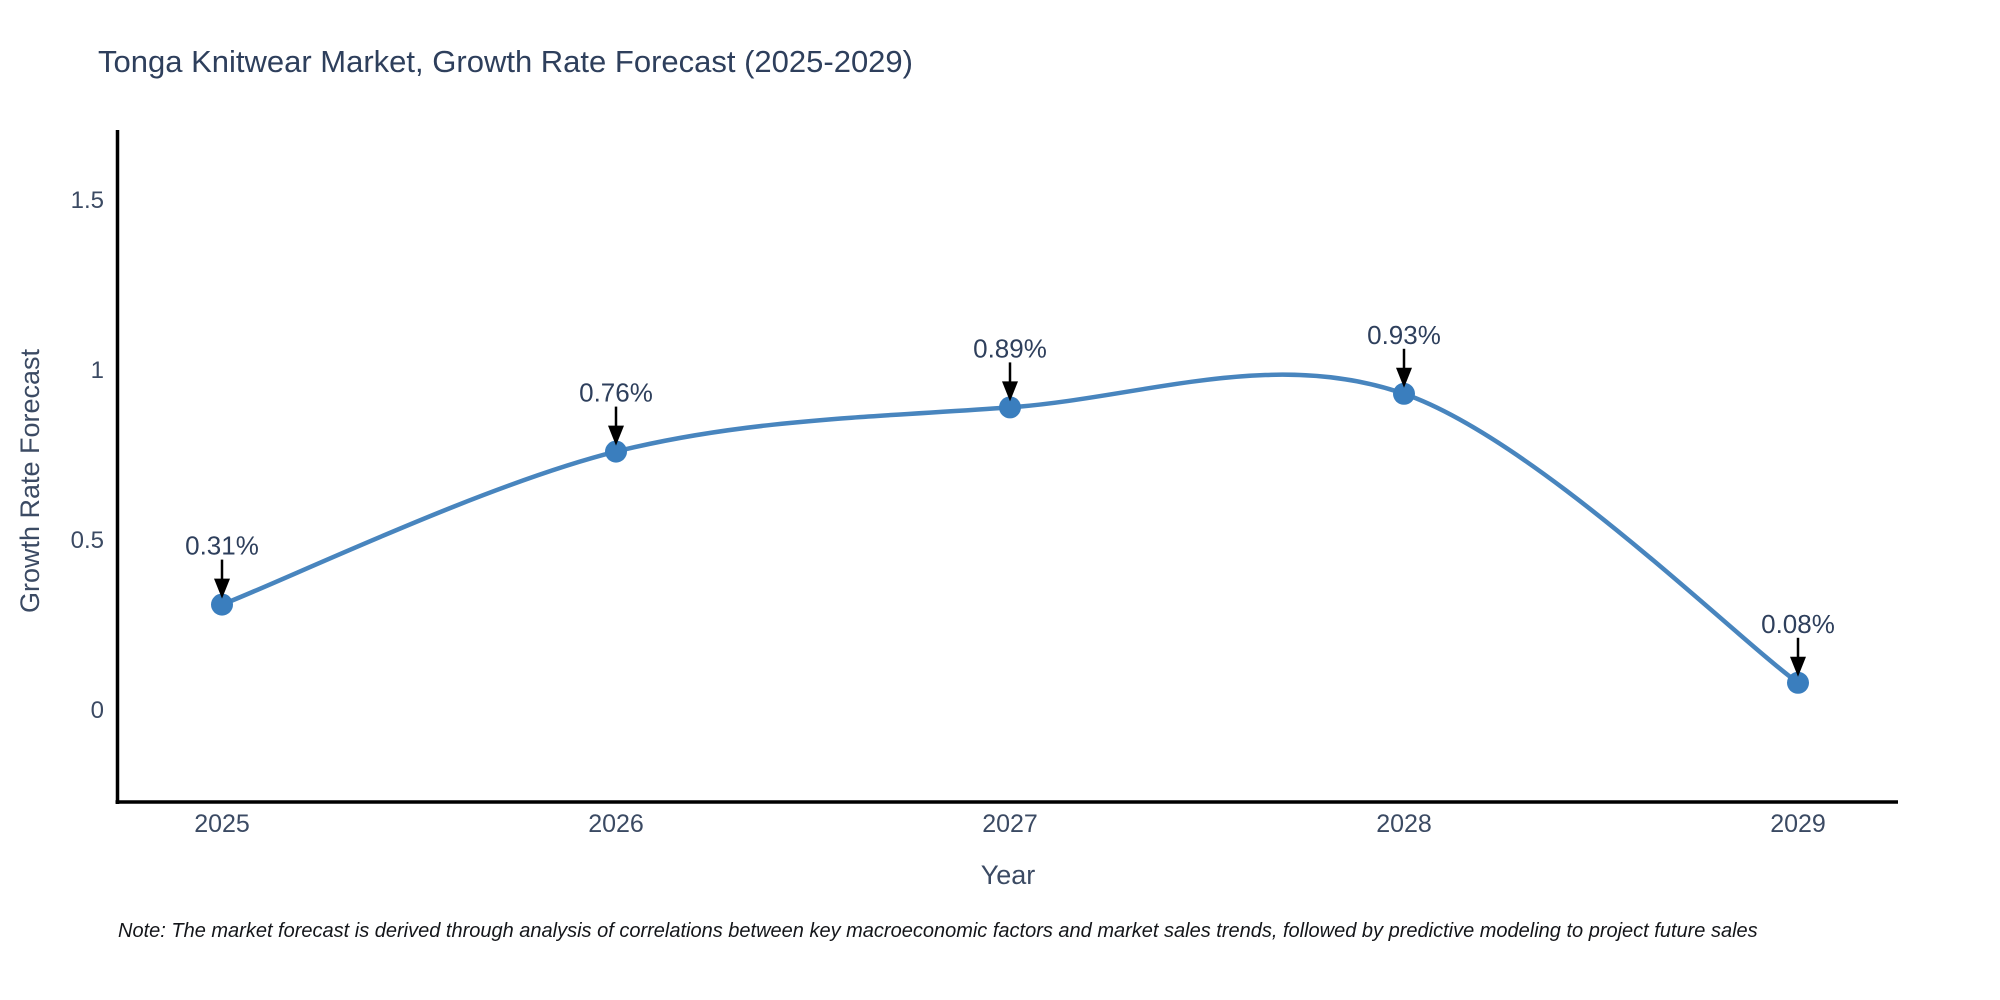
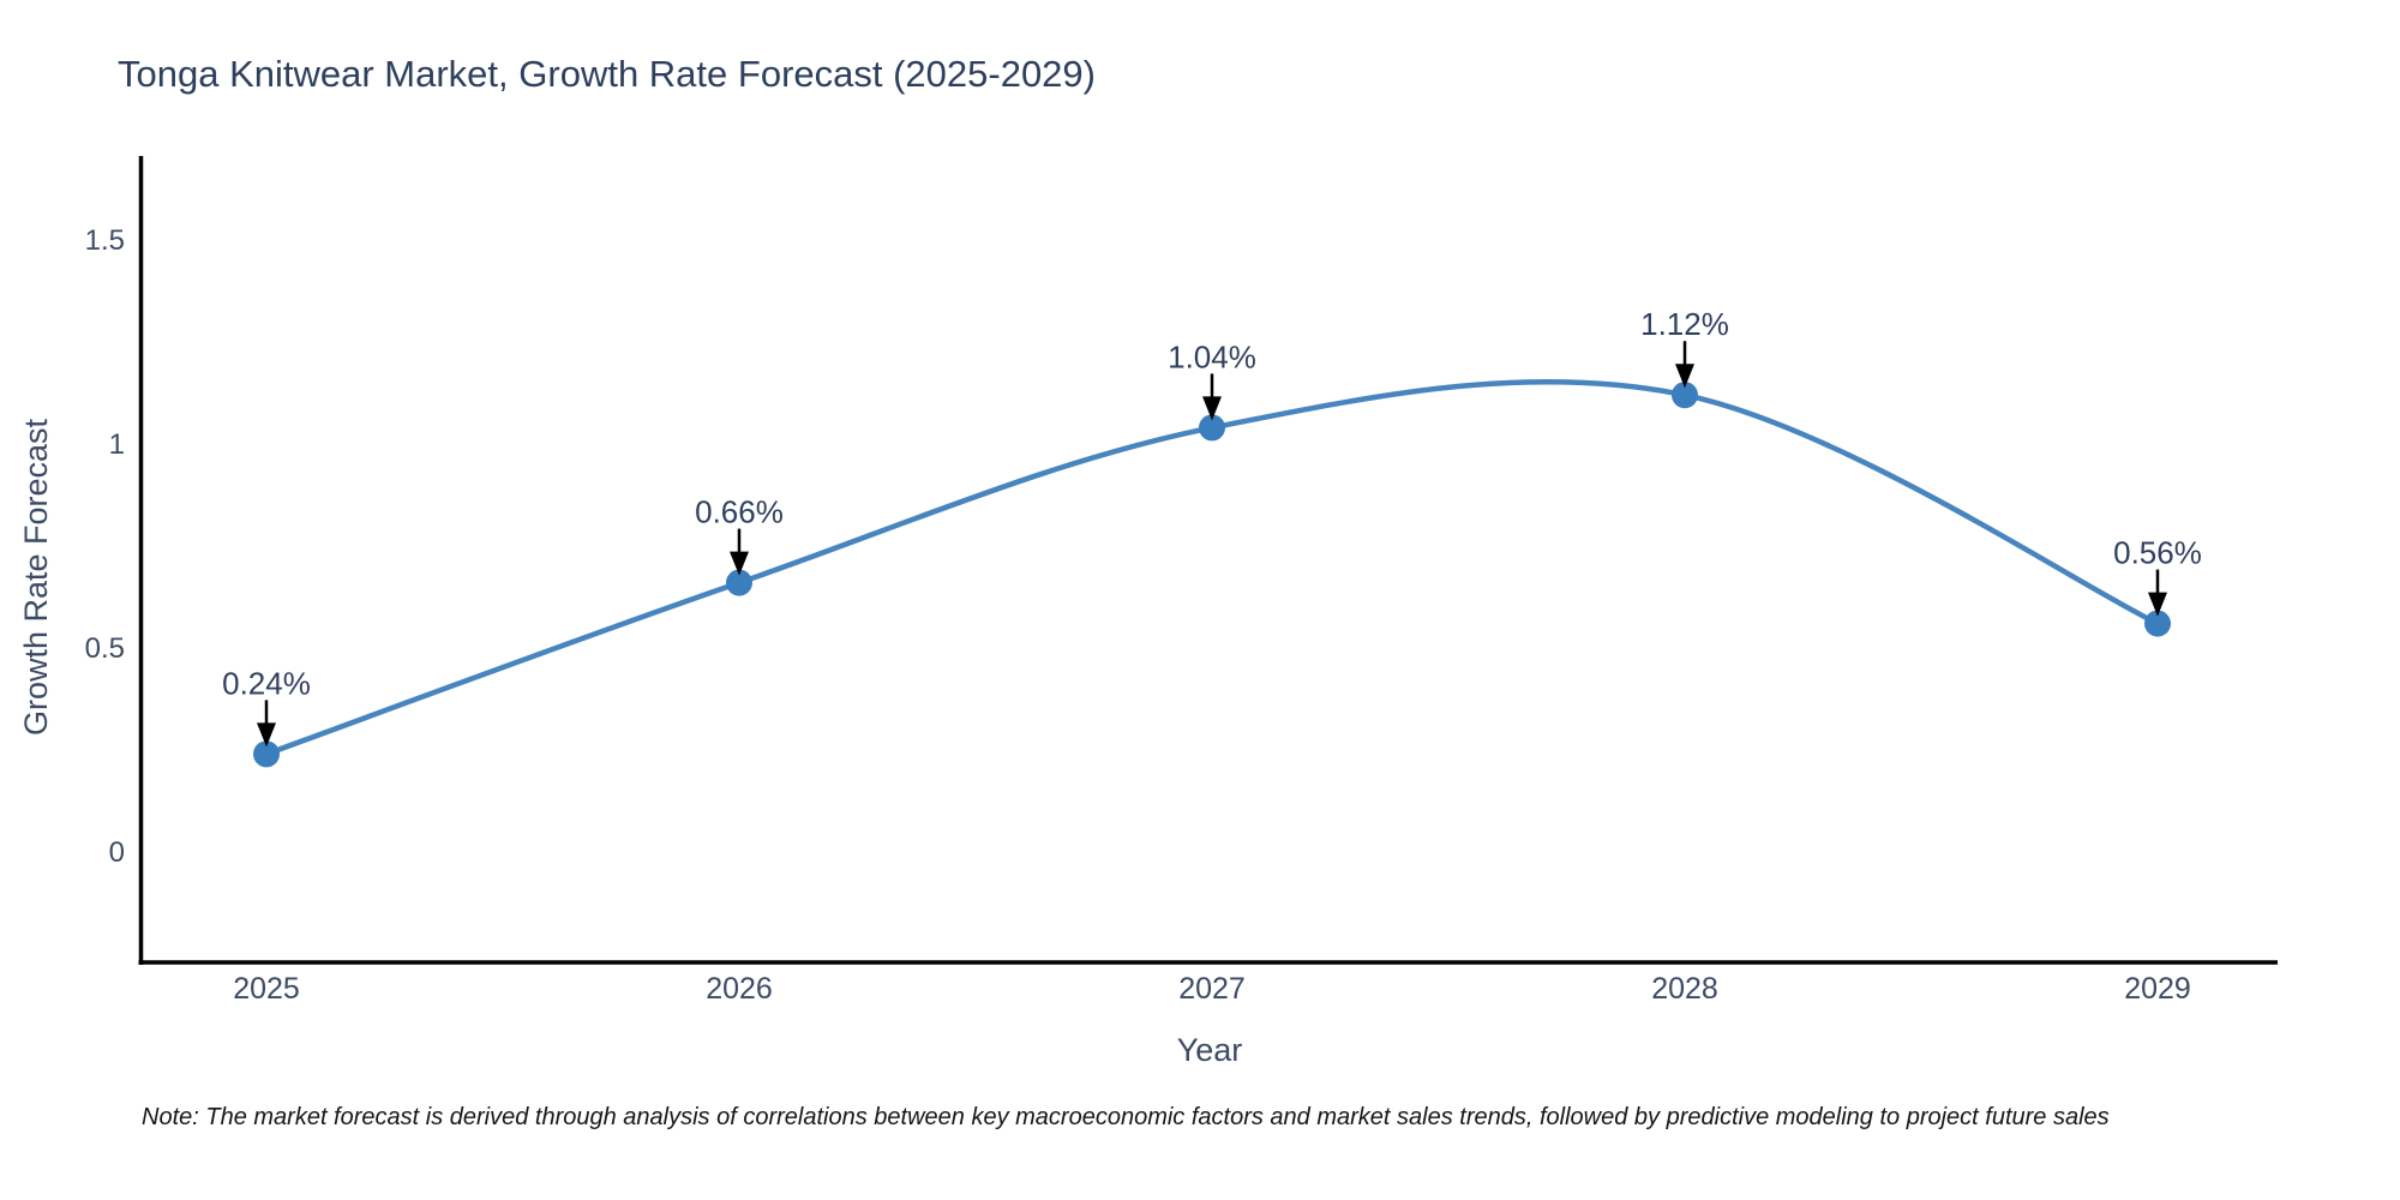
2025: 0.31% -> 0.24%
2026: 0.76% -> 0.66%
2027: 0.89% -> 1.04%
2028: 0.93% -> 1.12%
2029: 0.08% -> 0.56%
